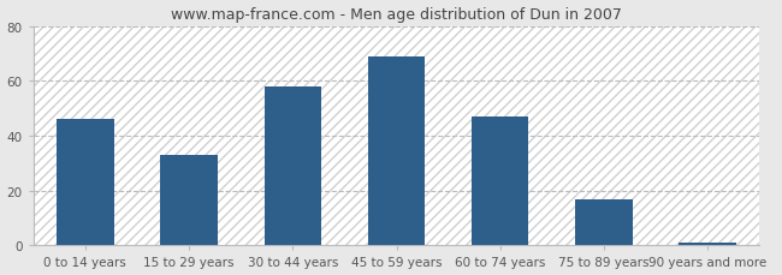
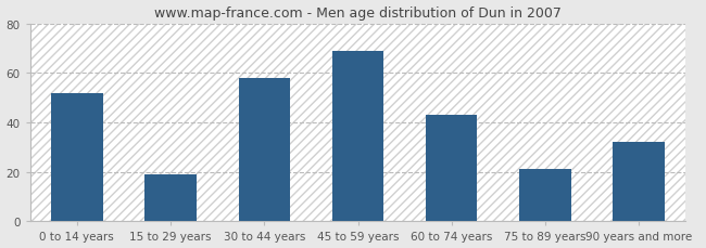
0 to 14 years: 46 -> 52
15 to 29 years: 33 -> 19
60 to 74 years: 47 -> 43
75 to 89 years: 17 -> 21
90 years and more: 1 -> 32
